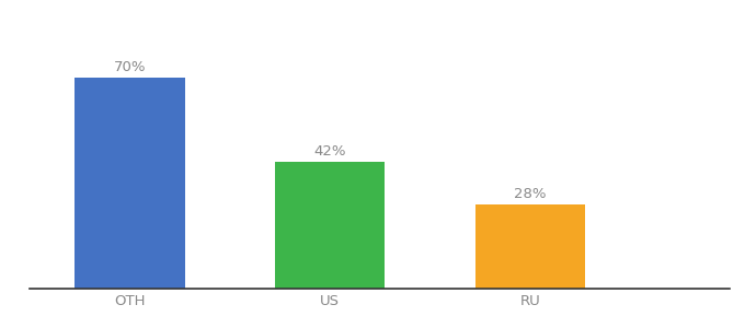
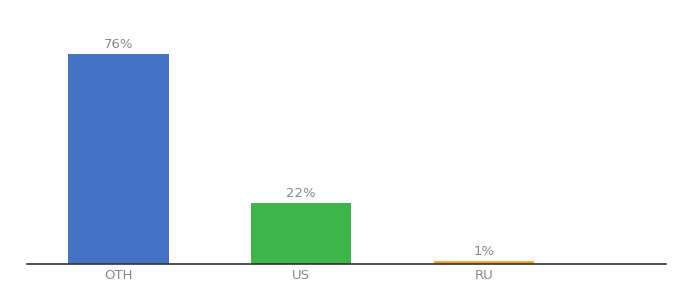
OTH: 70% -> 76%
US: 42% -> 22%
RU: 28% -> 1%
